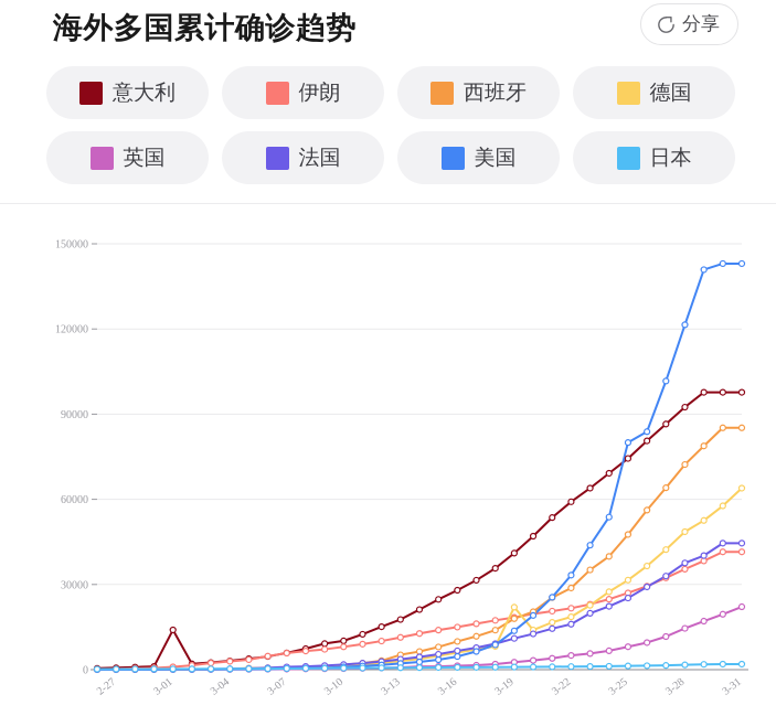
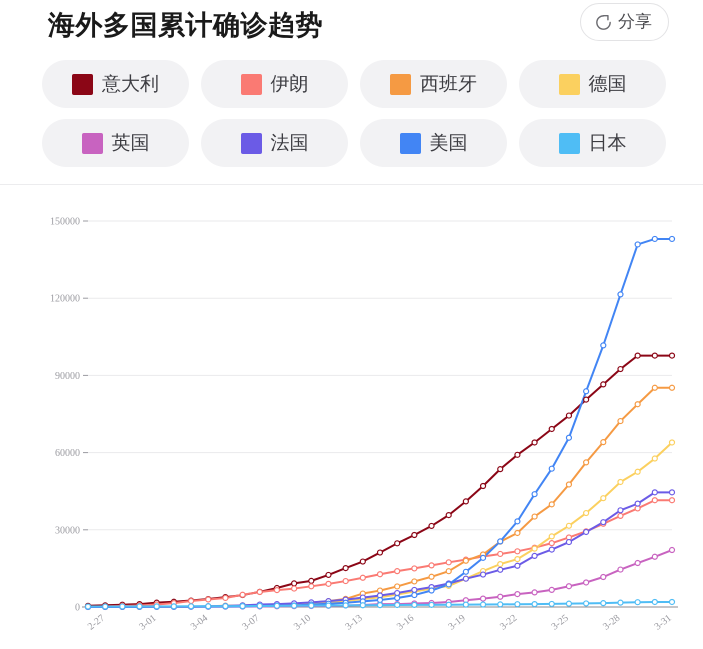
意大利/3-01: 14000 -> 2000
德国/3-19: 22000 -> 11000
美国/3-25: 80000 -> 66000
